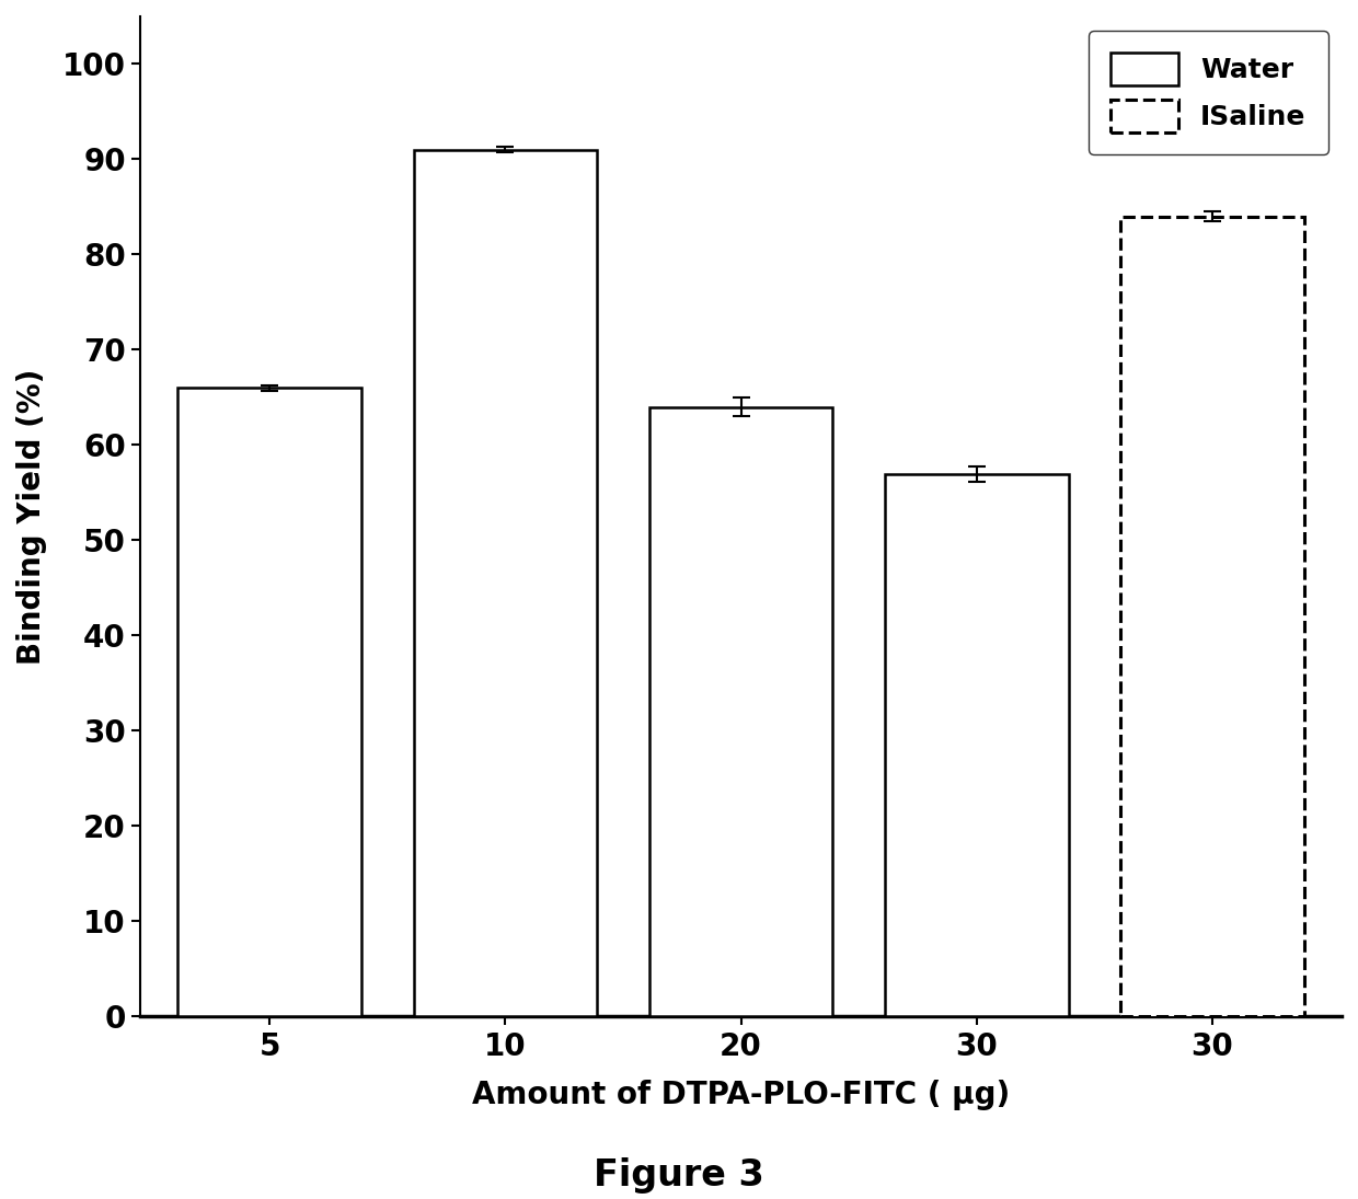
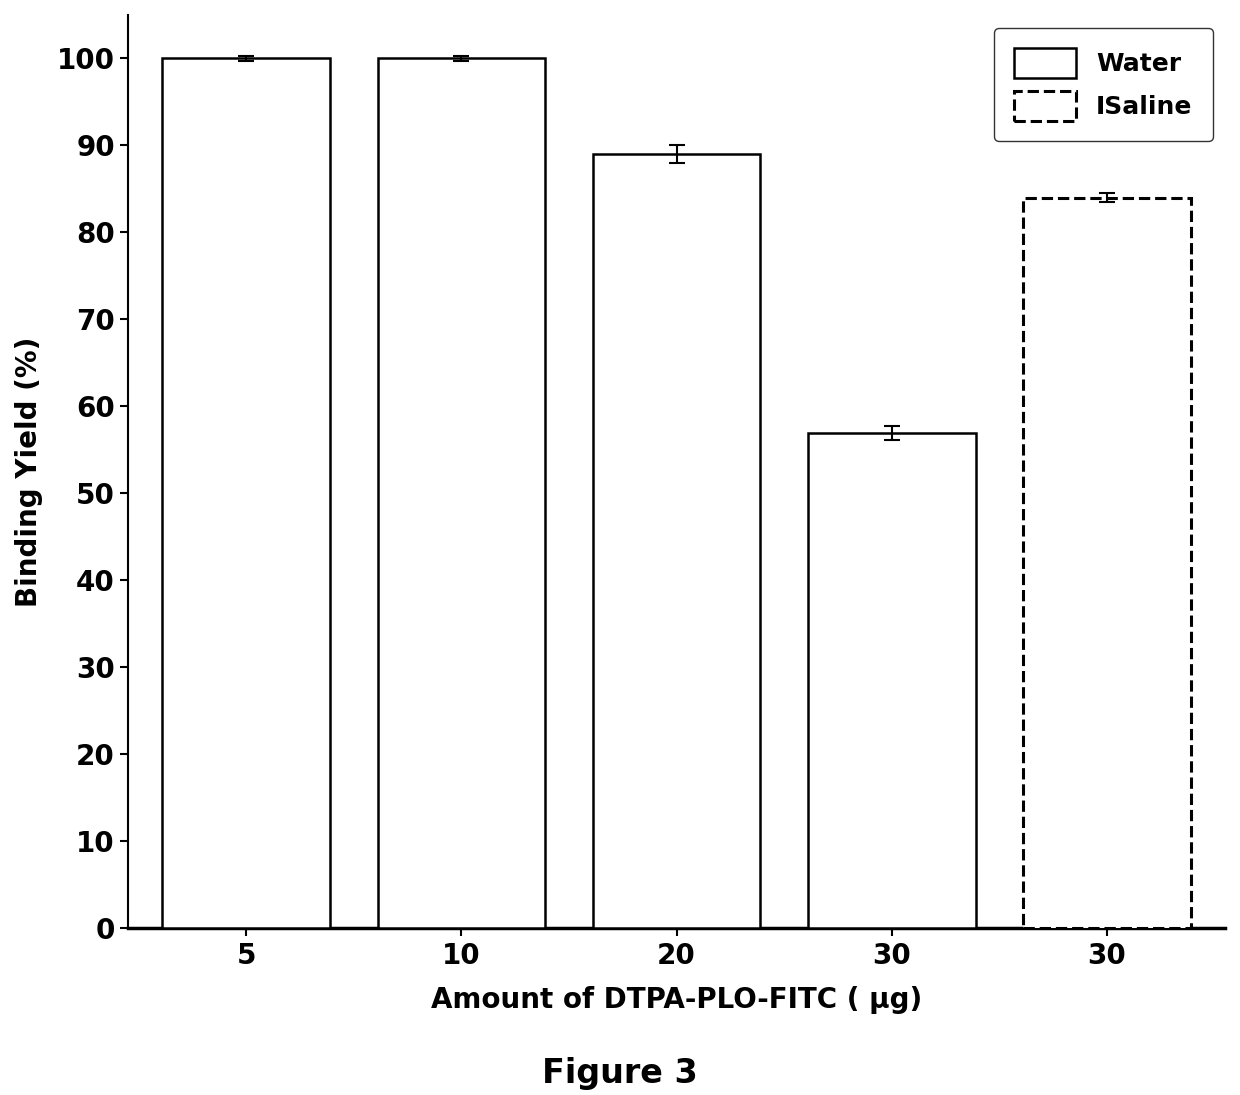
5: 66 -> 100
10: 91 -> 100
20: 64 -> 89
